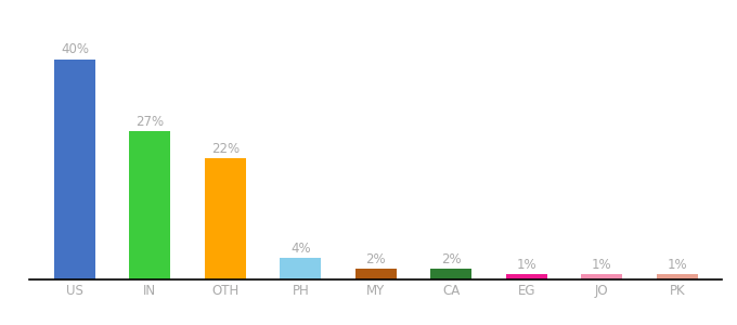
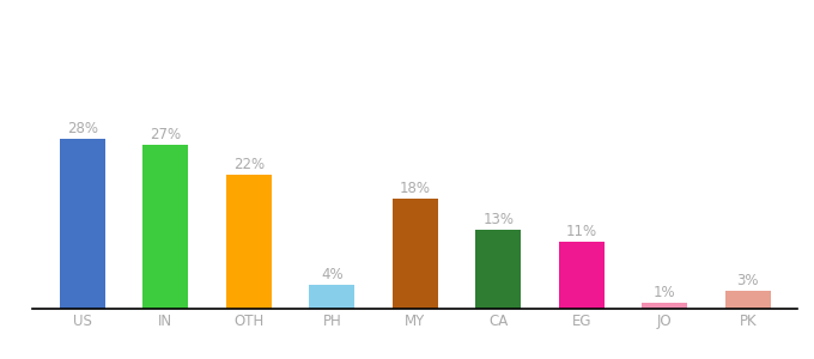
US: 40% -> 28%
MY: 2% -> 18%
CA: 2% -> 13%
EG: 1% -> 11%
PK: 1% -> 3%
